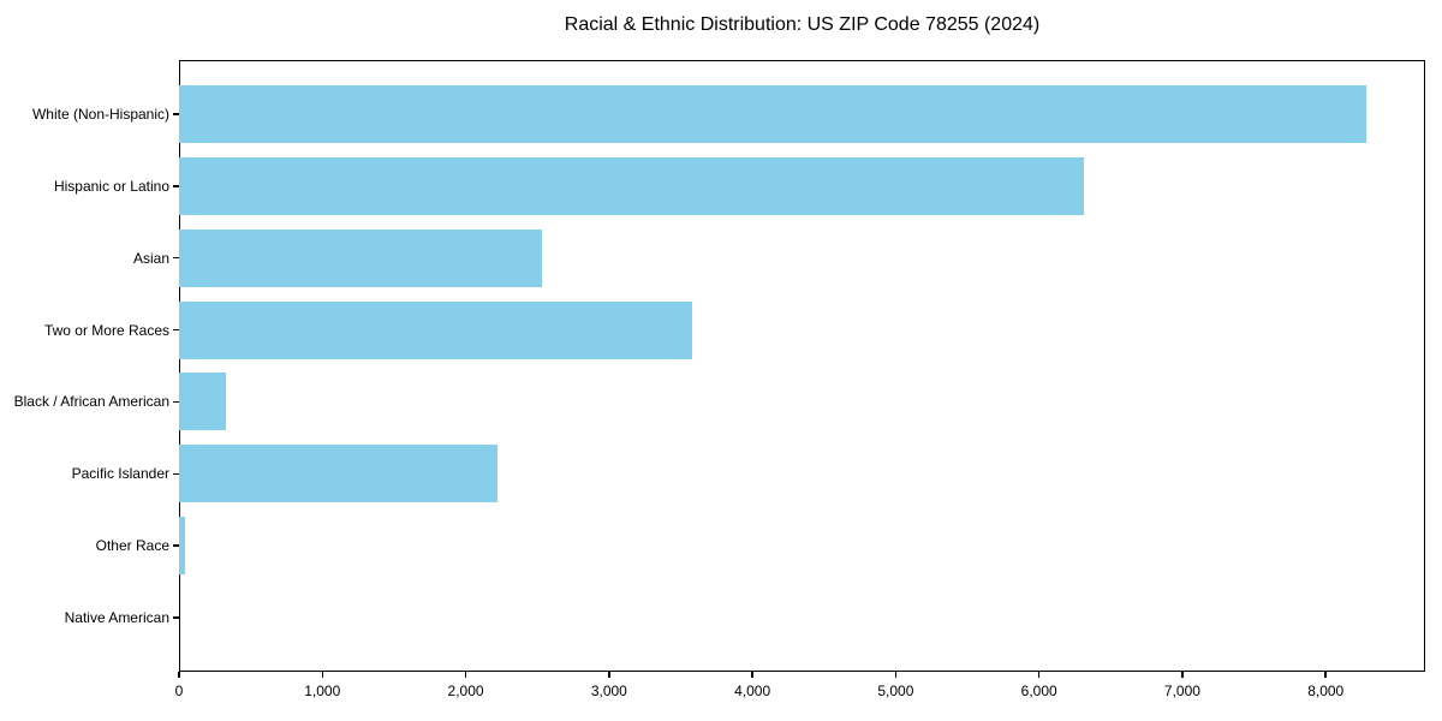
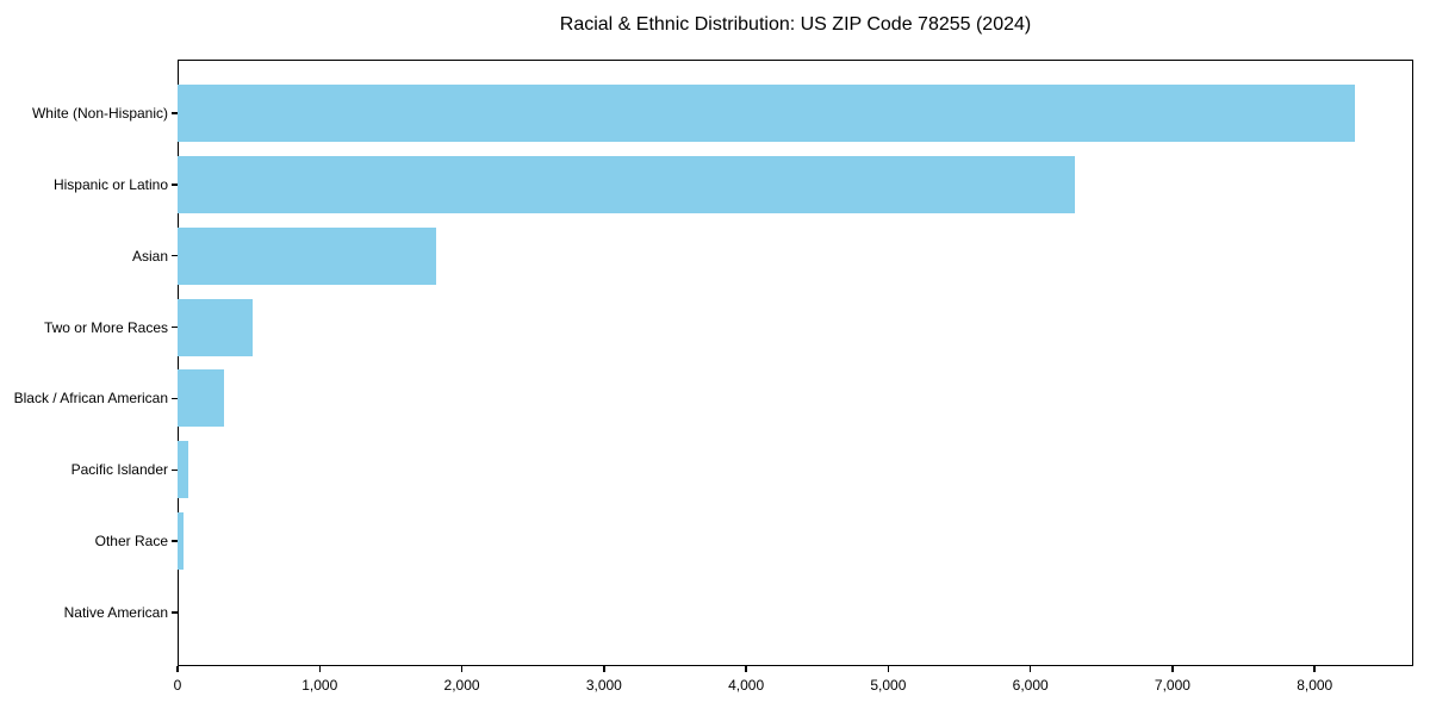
Asian: 2530 -> 1820
Two or More Races: 3580 -> 530
Pacific Islander: 2220 -> 80
